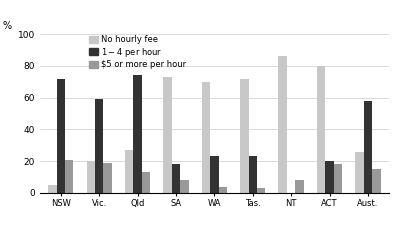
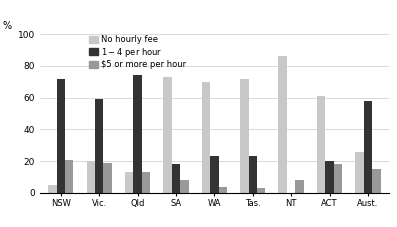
No hourly fee/Qld: 27 -> 13
No hourly fee/ACT: 80 -> 61
